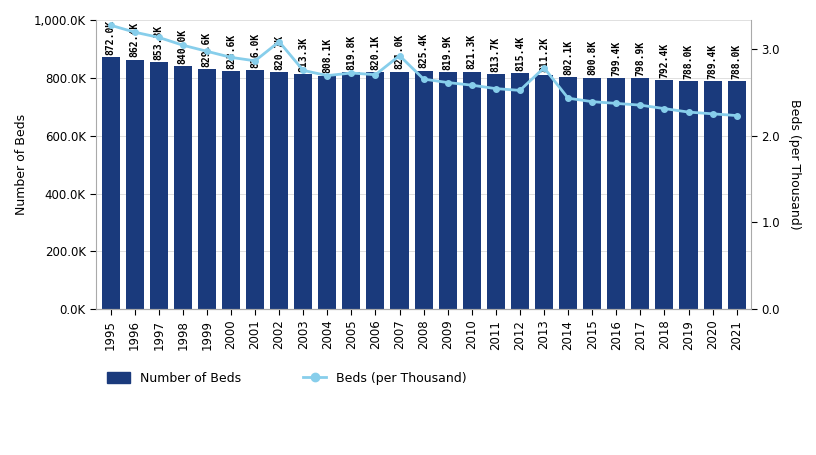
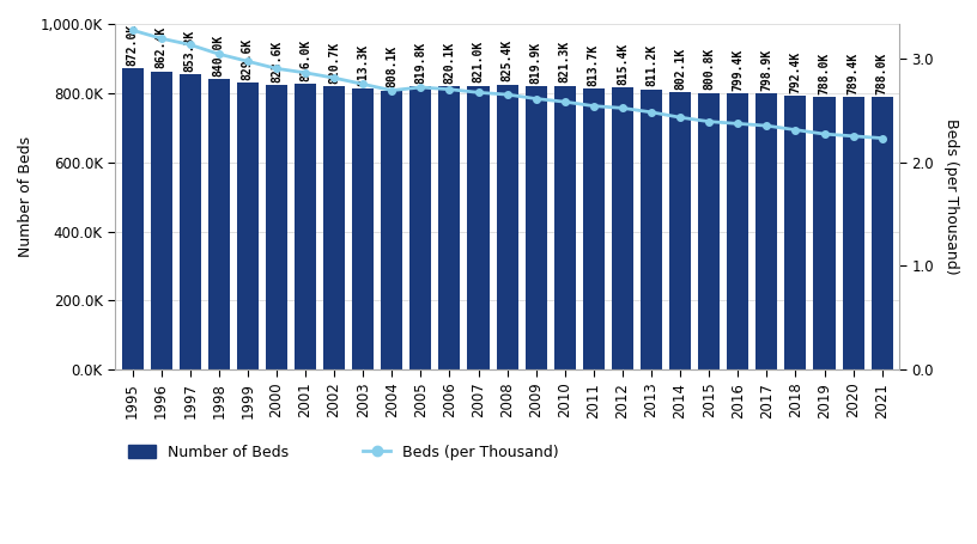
Beds (per Thousand)/2002: 3.08 -> 2.81
Beds (per Thousand)/2007: 2.92 -> 2.67
Beds (per Thousand)/2013: 2.78 -> 2.48
